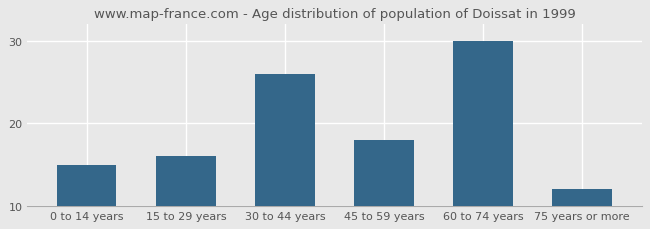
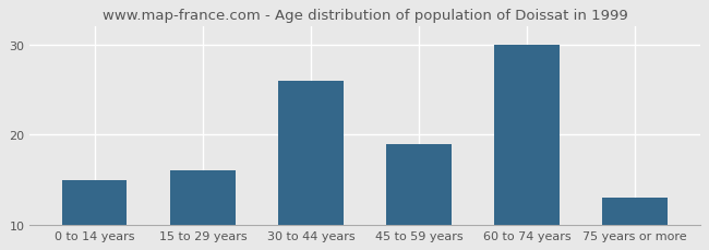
45 to 59 years: 18 -> 19
75 years or more: 12 -> 13
